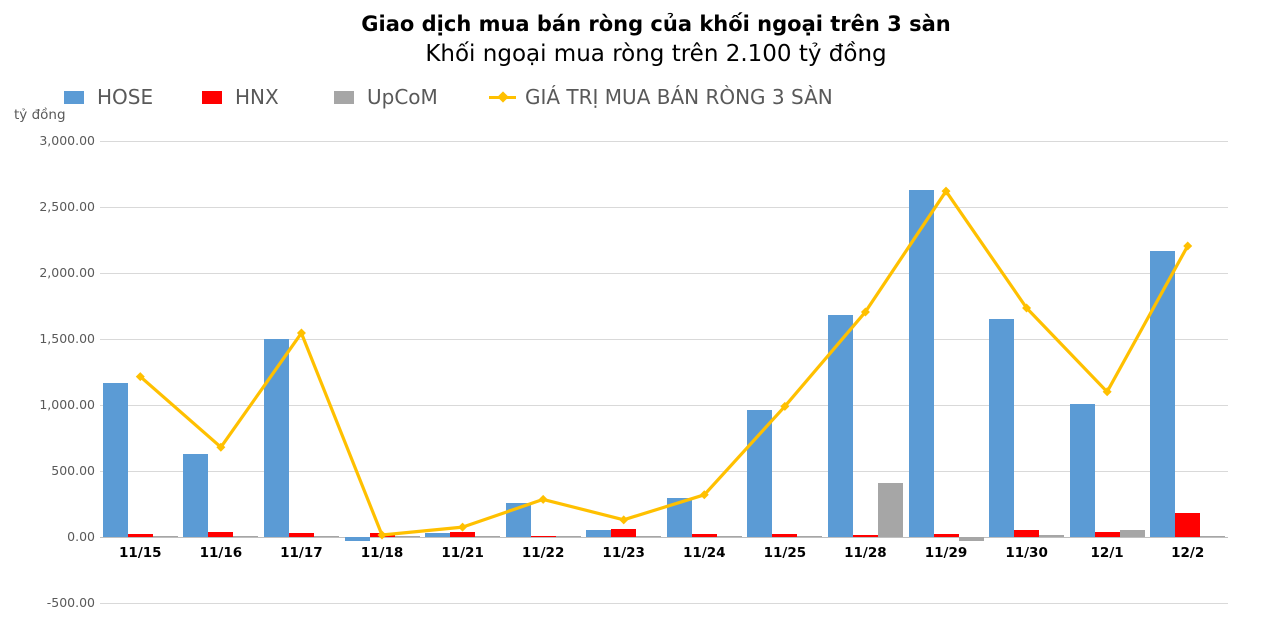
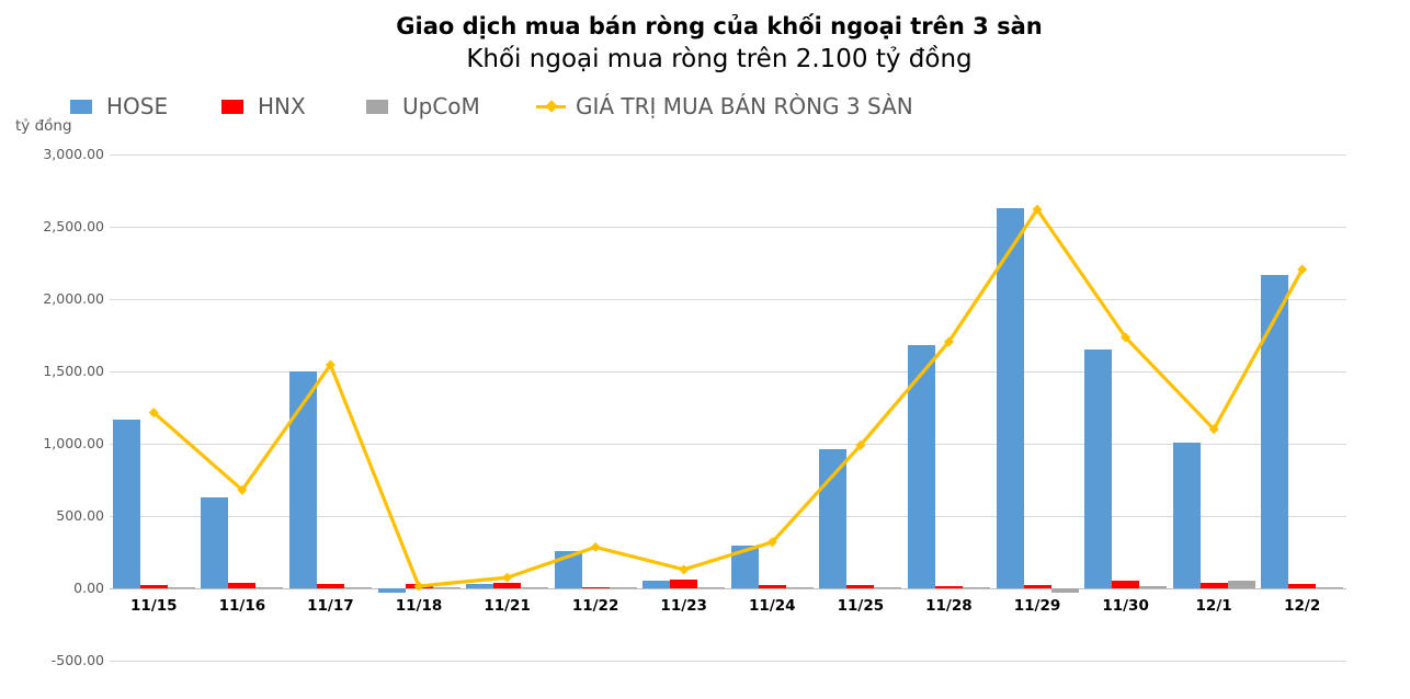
UpCoM/11/28: 410 -> 10
HNX/12/2: 180 -> 30
